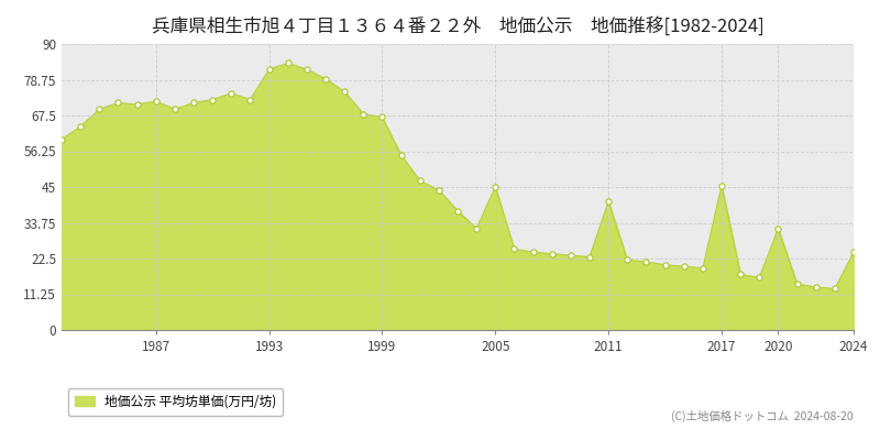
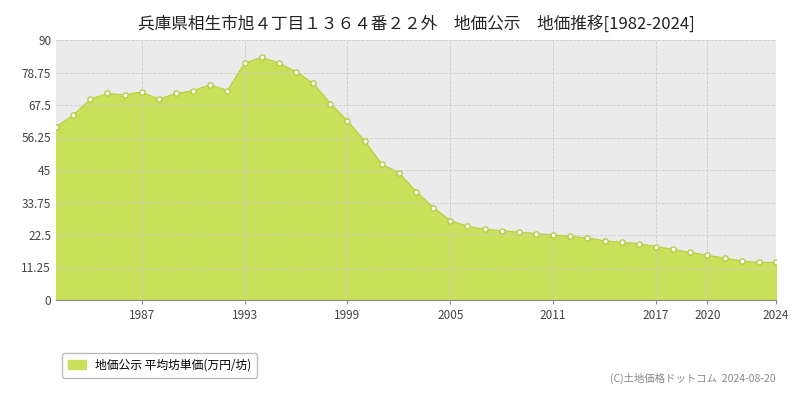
1999: 67.0 -> 62.0
2005: 45.0 -> 27.5
2011: 40.5 -> 22.5
2017: 45.5 -> 18.5
2020: 32.0 -> 15.5
2024: 24.5 -> 13.0
